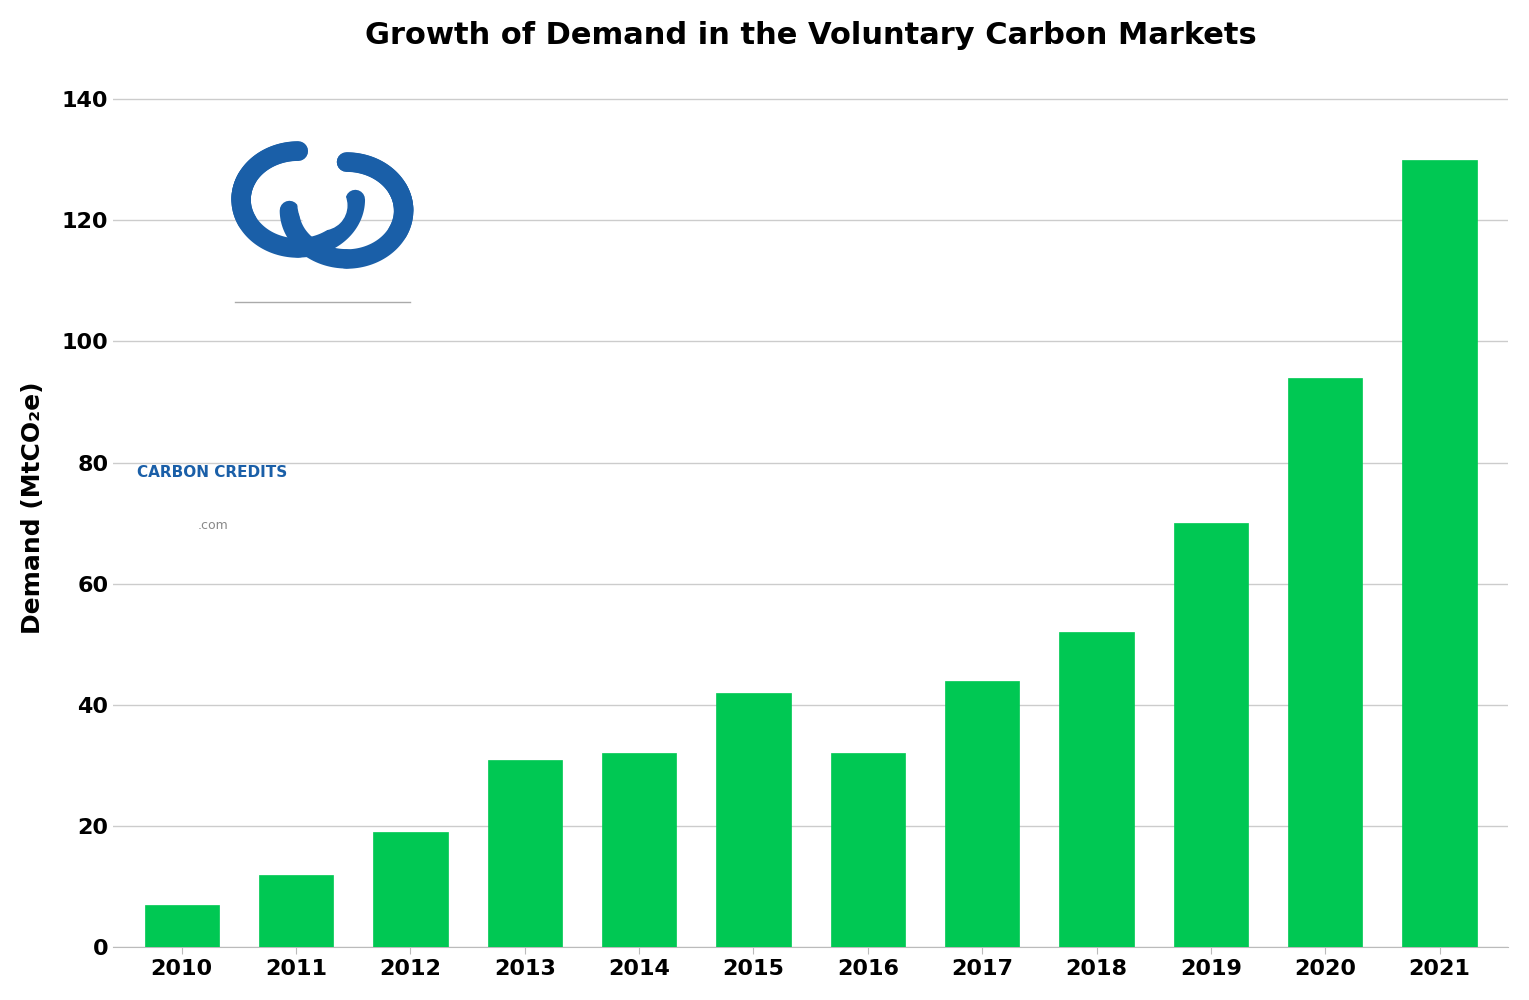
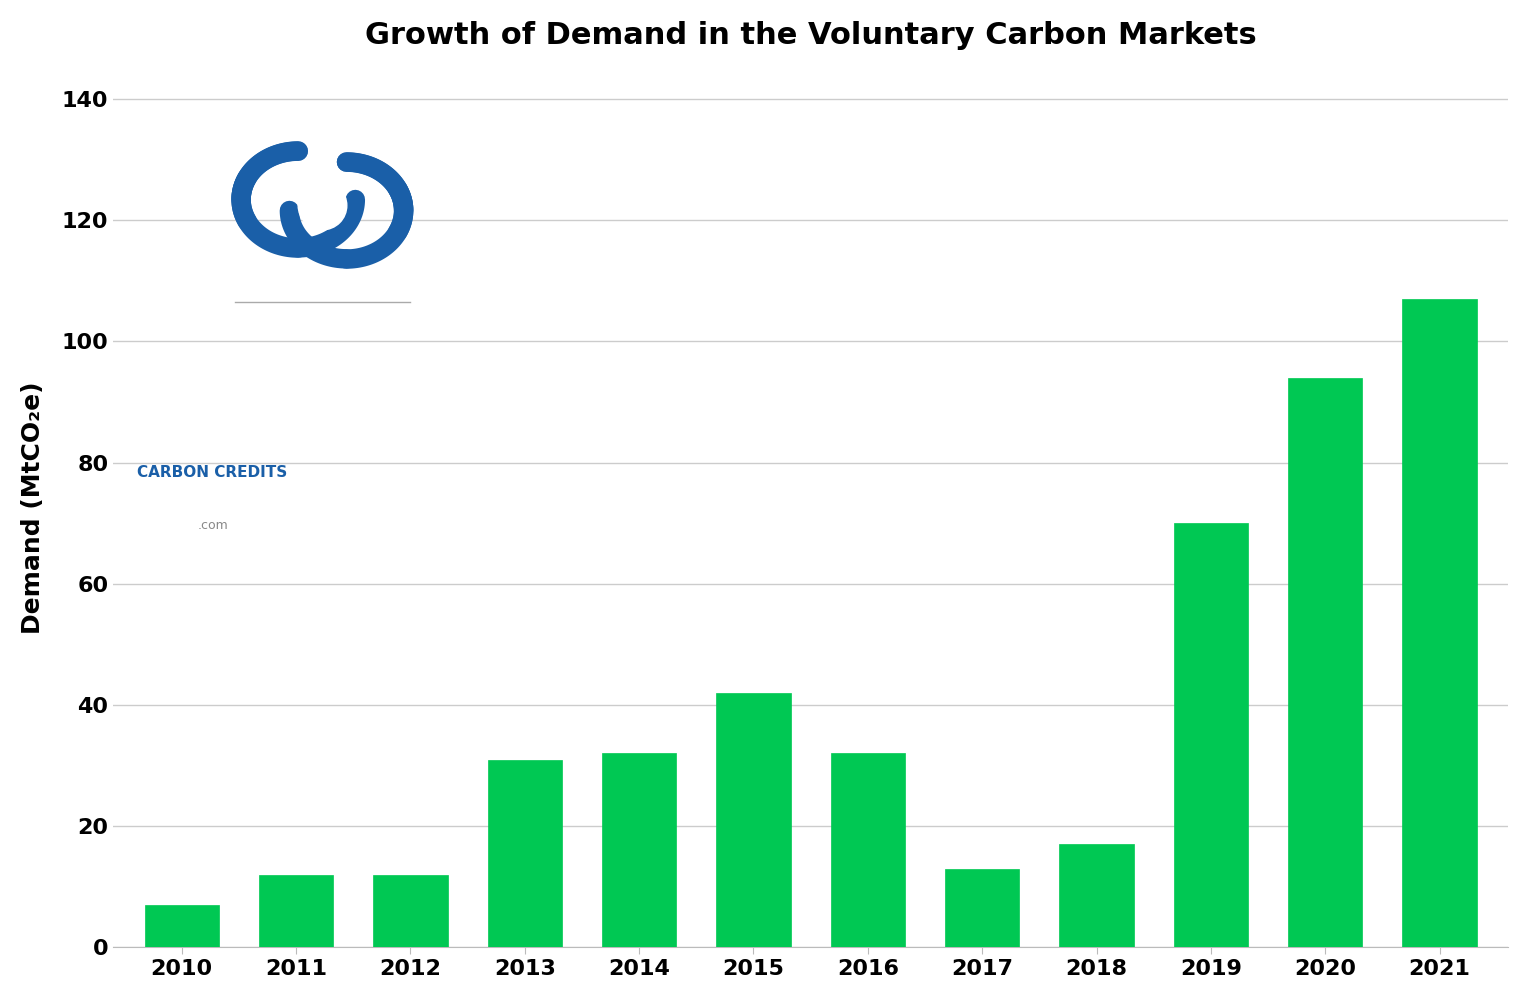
Growth of Demand in the Voluntary Carbon Markets/2012: 19 -> 12
Growth of Demand in the Voluntary Carbon Markets/2017: 44 -> 13
Growth of Demand in the Voluntary Carbon Markets/2018: 52 -> 17
Growth of Demand in the Voluntary Carbon Markets/2021: 130 -> 107
